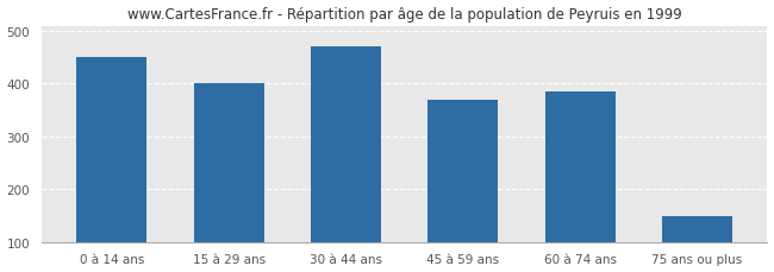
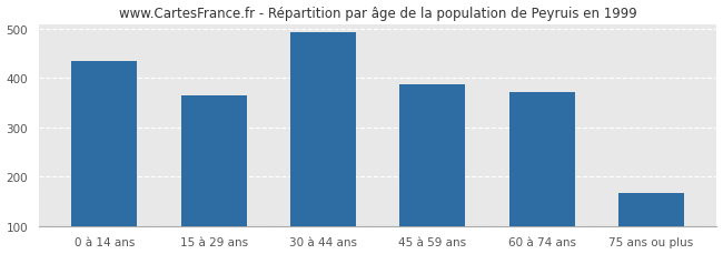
0 à 14 ans: 450 -> 435
15 à 29 ans: 400 -> 365
30 à 44 ans: 470 -> 493
45 à 59 ans: 370 -> 388
60 à 74 ans: 385 -> 372
75 ans ou plus: 150 -> 167
